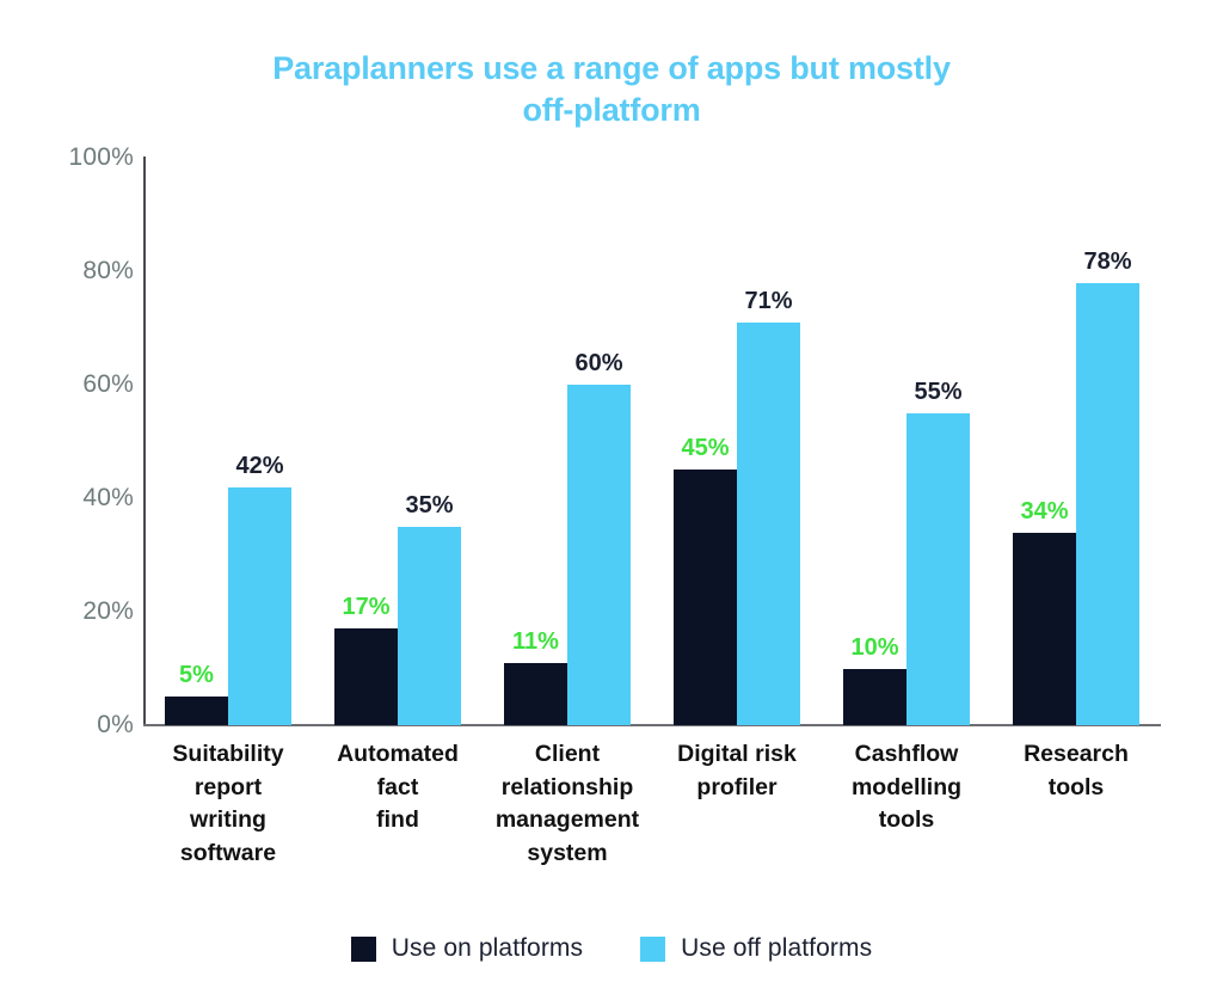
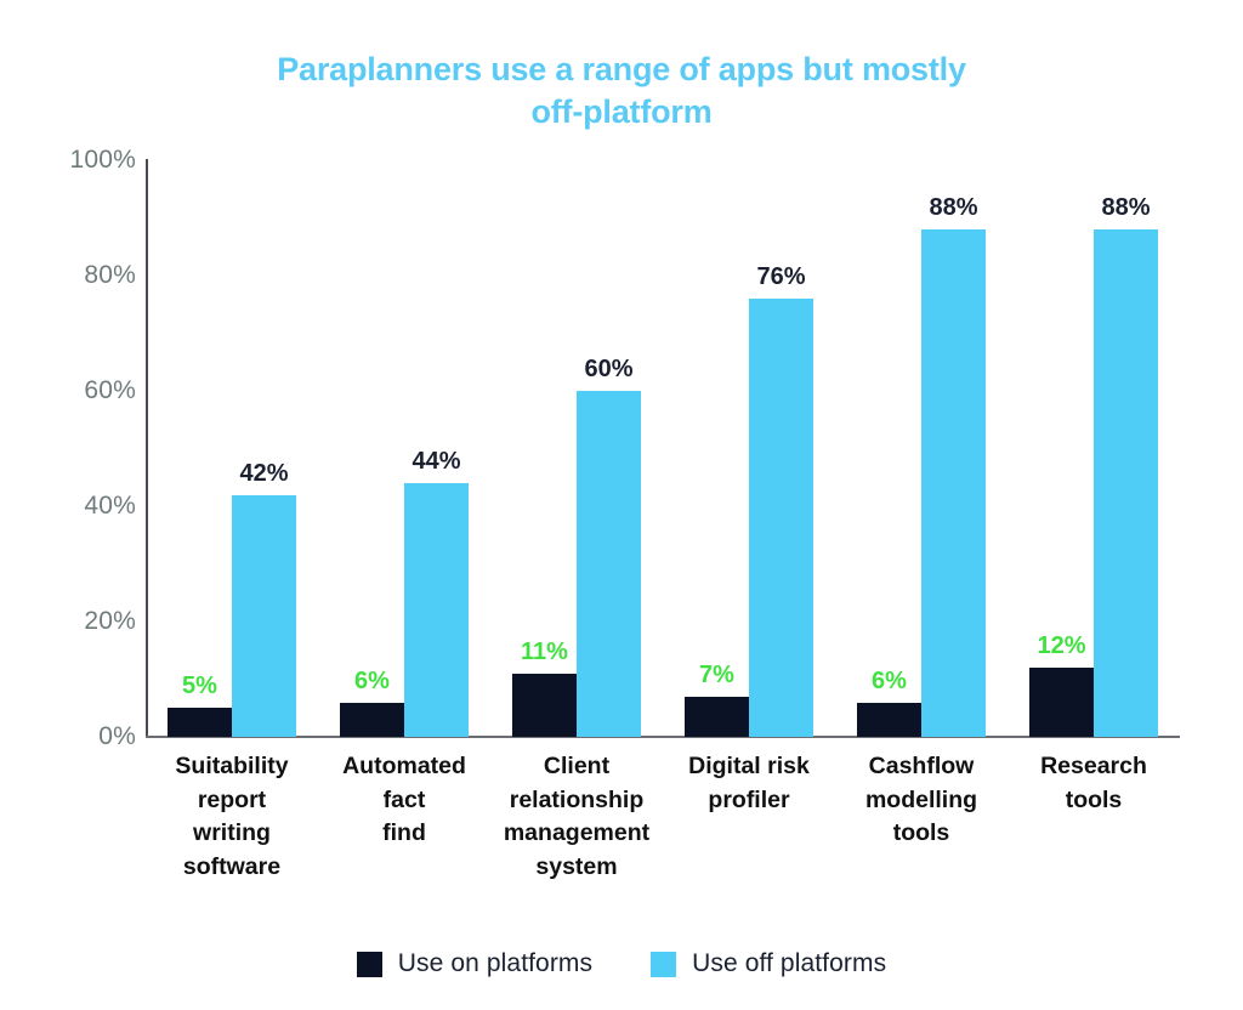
Use on platforms/Automated fact find: 17% -> 6%
Use off platforms/Automated fact find: 35% -> 44%
Use on platforms/Digital risk profiler: 45% -> 7%
Use off platforms/Digital risk profiler: 71% -> 76%
Use on platforms/Cashflow modelling tools: 10% -> 6%
Use off platforms/Cashflow modelling tools: 55% -> 88%
Use on platforms/Research tools: 34% -> 12%
Use off platforms/Research tools: 78% -> 88%
